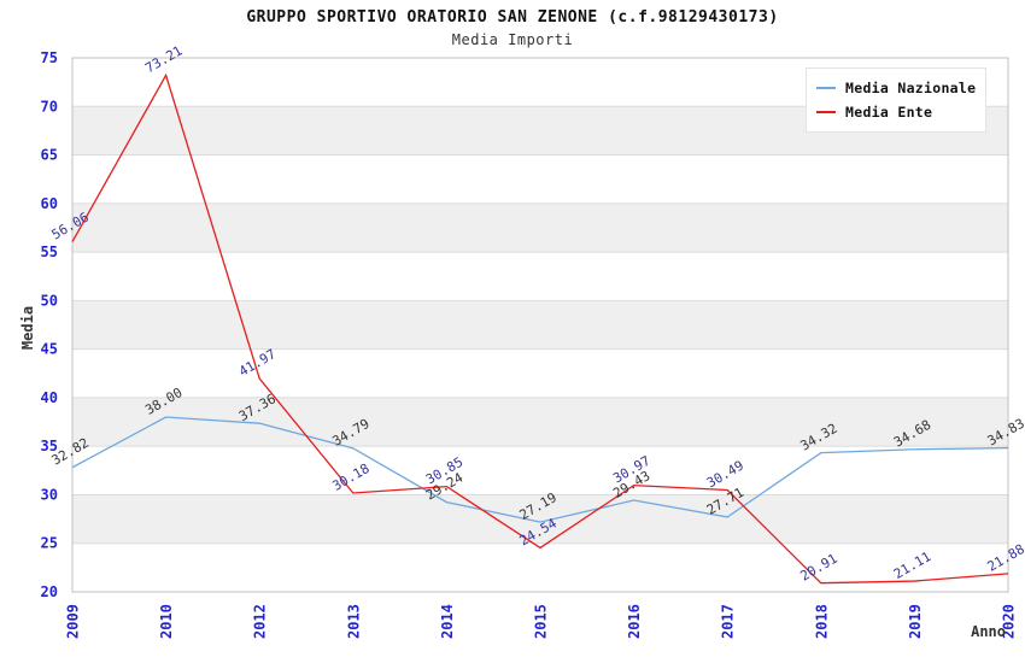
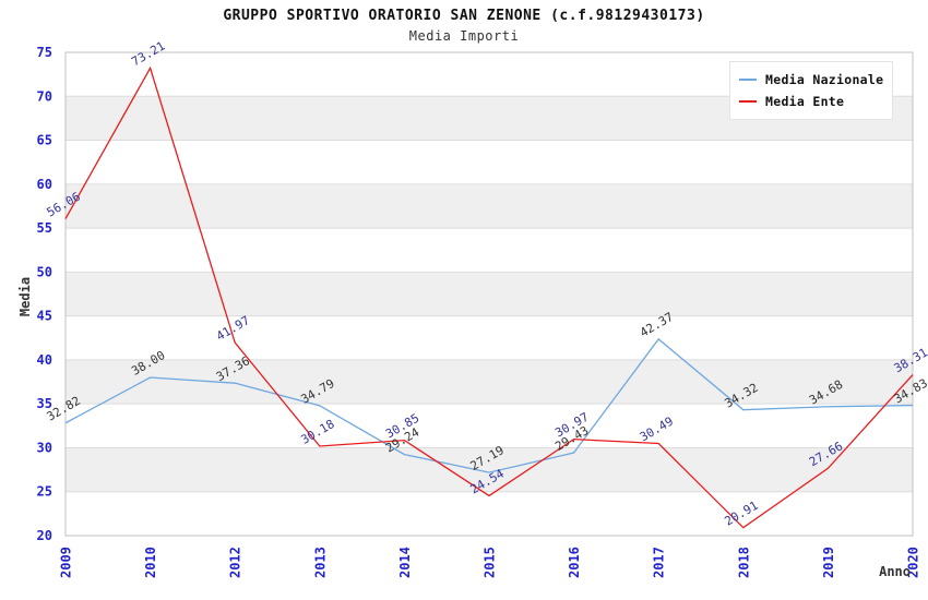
Media Nazionale/2017: 27.71 -> 42.37
Media Ente/2019: 21.11 -> 27.66
Media Ente/2020: 21.88 -> 38.31
